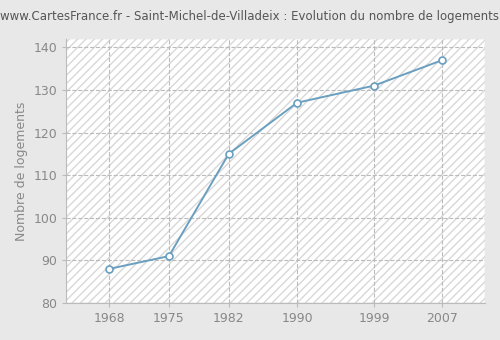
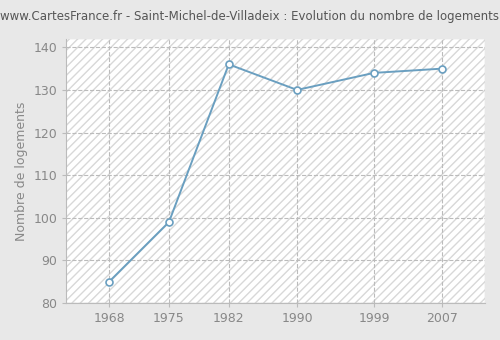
1968: 88 -> 85
1975: 91 -> 99
1982: 115 -> 136
1990: 127 -> 130
1999: 131 -> 134
2007: 137 -> 135
